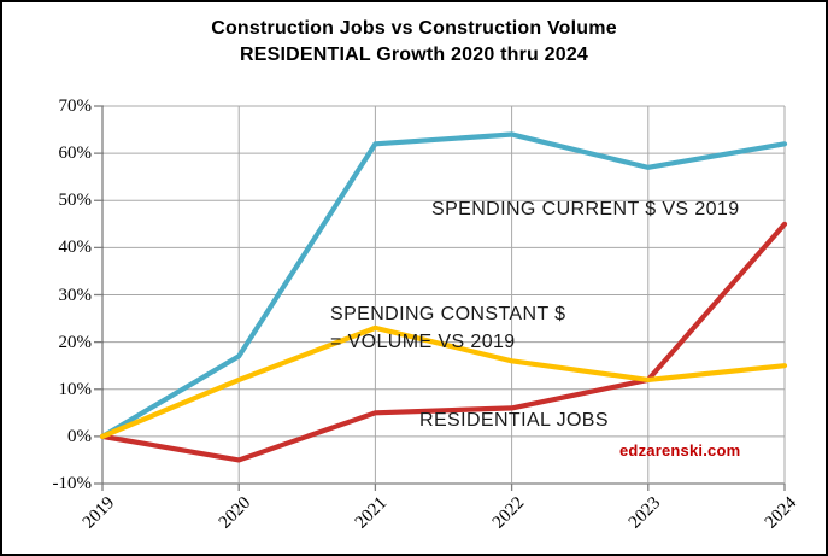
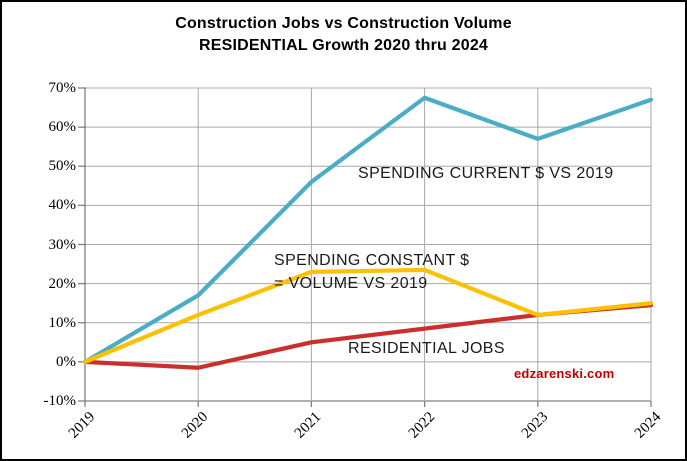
RESIDENTIAL JOBS/2020: -5% -> -2%
SPENDING CURRENT $ VS 2019/2021: 62% -> 46%
SPENDING CURRENT $ VS 2019/2022: 64% -> 68%
SPENDING CONSTANT $ = VOLUME VS 2019/2022: 16% -> 24%
RESIDENTIAL JOBS/2022: 6% -> 8%
SPENDING CURRENT $ VS 2019/2024: 62% -> 67%
RESIDENTIAL JOBS/2024: 45% -> 14%
